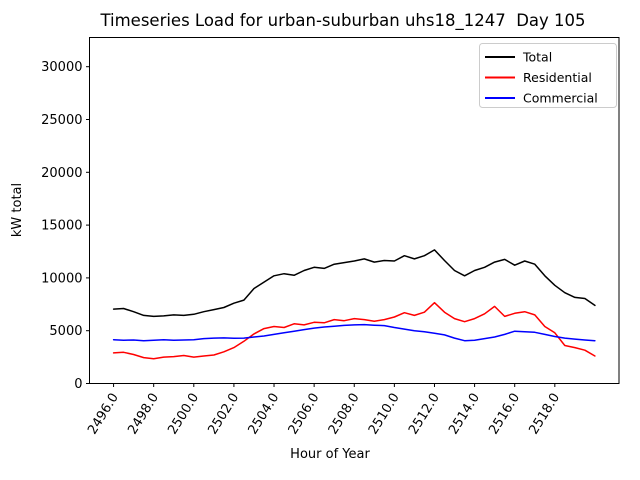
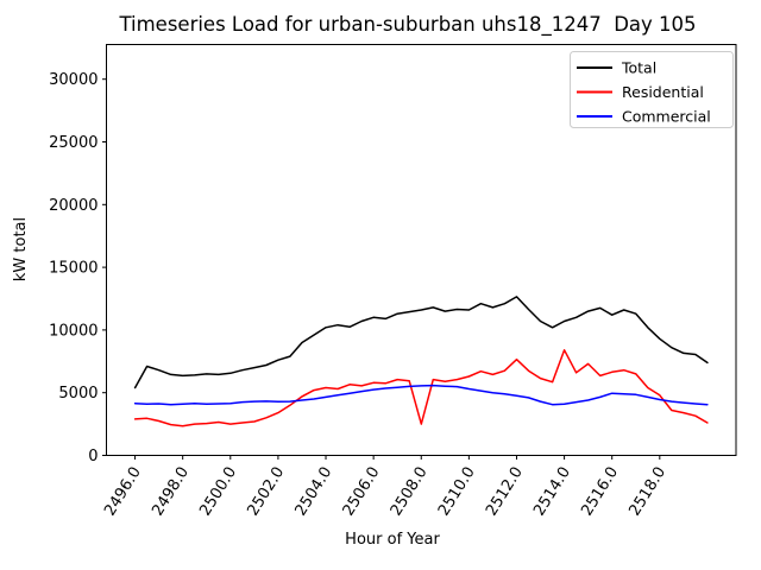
Total/2496.0: 7000 -> 5400
Residential/2508.0: 6200 -> 2500
Residential/2514.0: 6200 -> 8400
